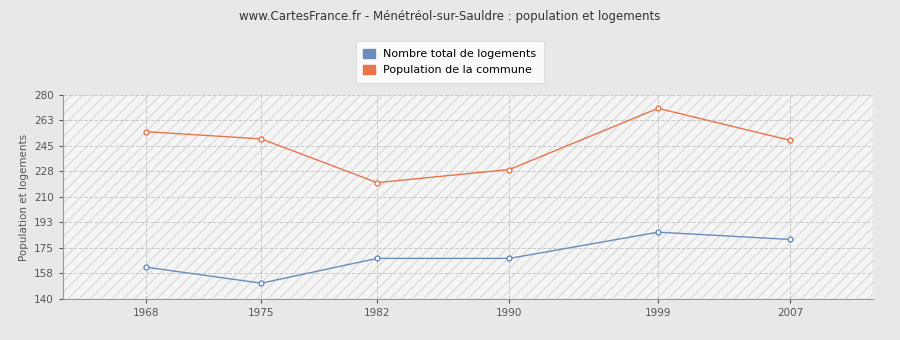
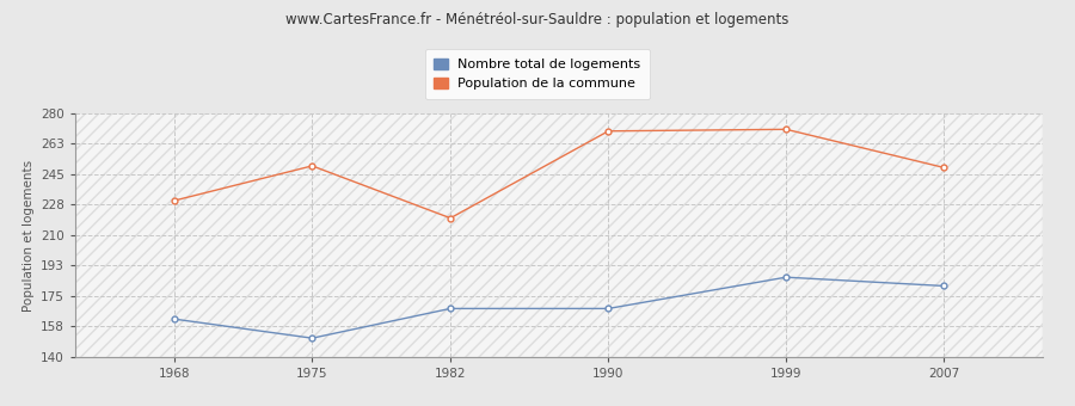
Population de la commune/1968: 255 -> 230
Population de la commune/1990: 229 -> 270
